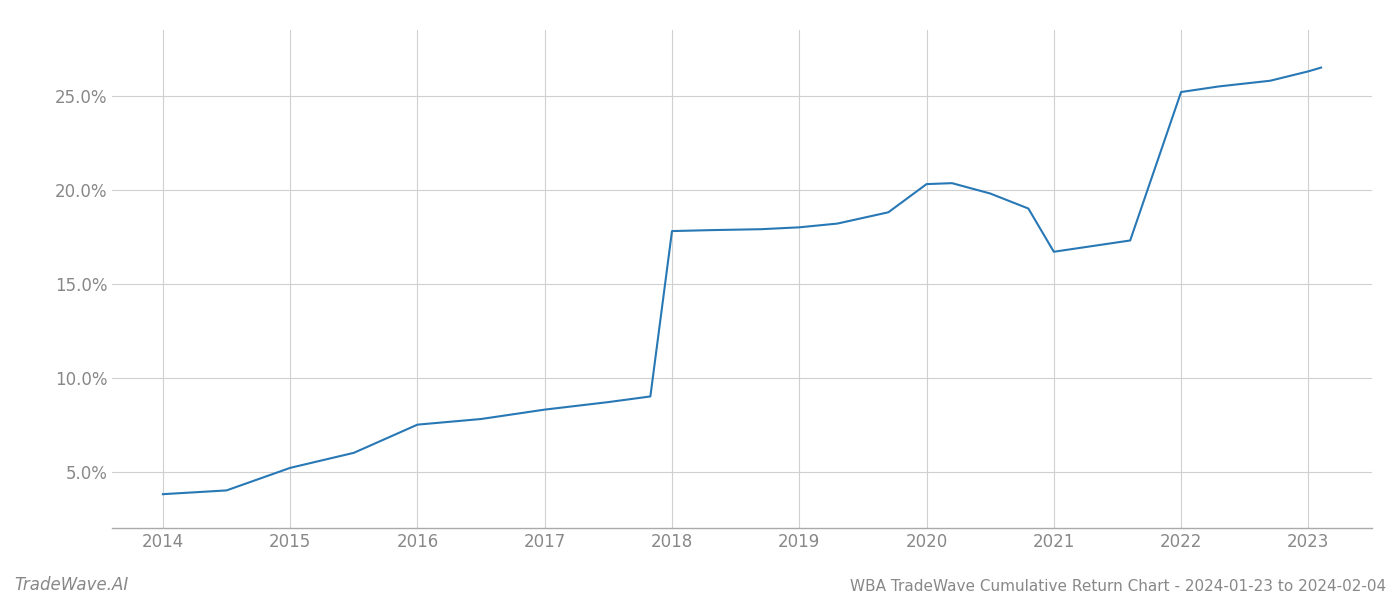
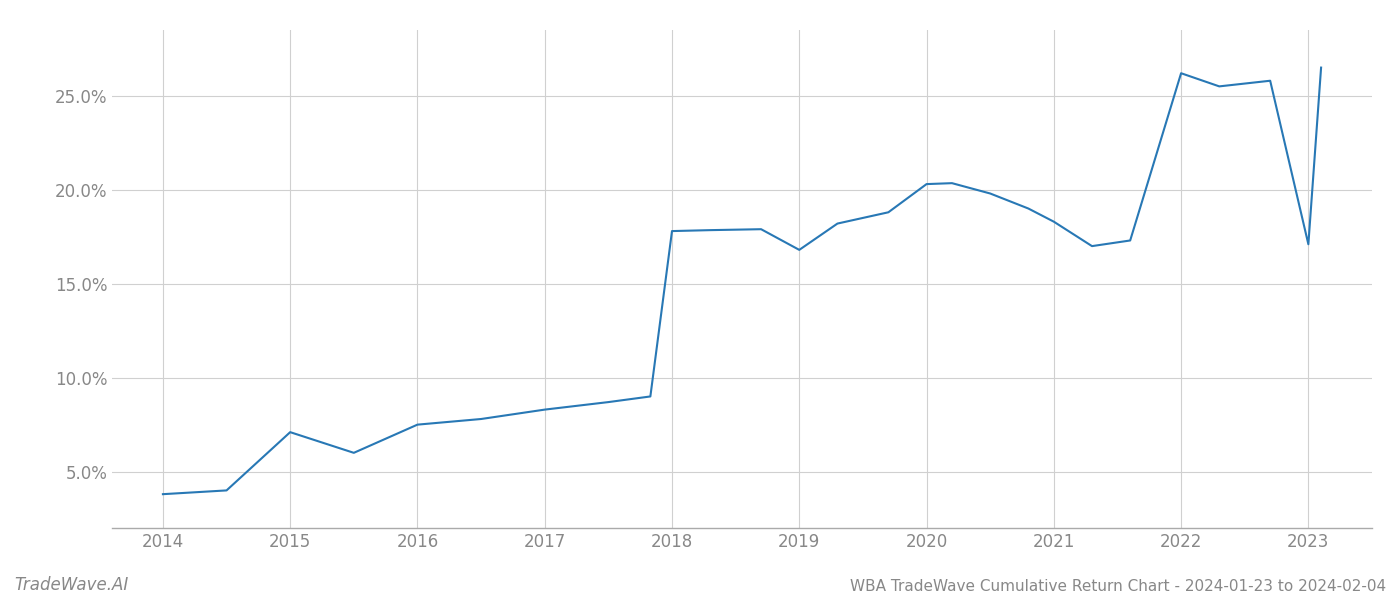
2015: 5.2% -> 7.1%
2019: 18.0% -> 16.8%
2021: 16.7% -> 18.3%
2022: 25.2% -> 26.2%
2023: 26.3% -> 17.1%
